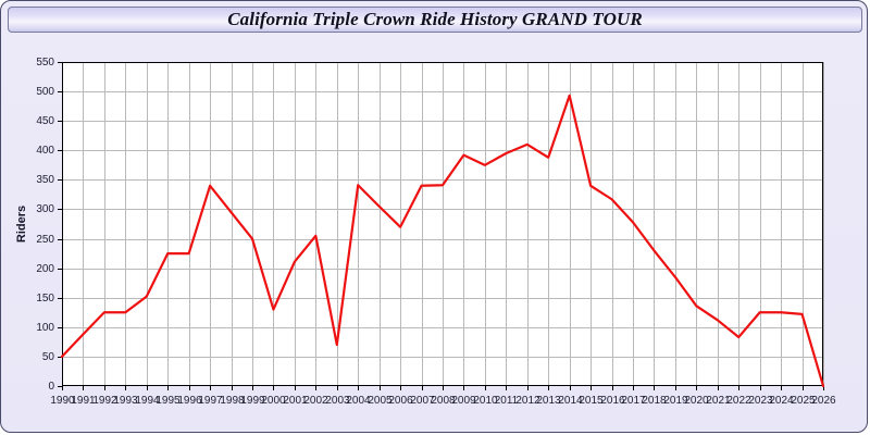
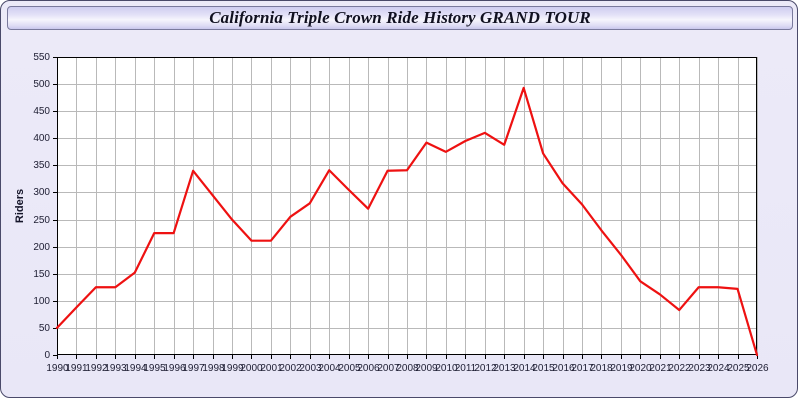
2000: 130 -> 210
2003: 70 -> 280
2015: 340 -> 370
